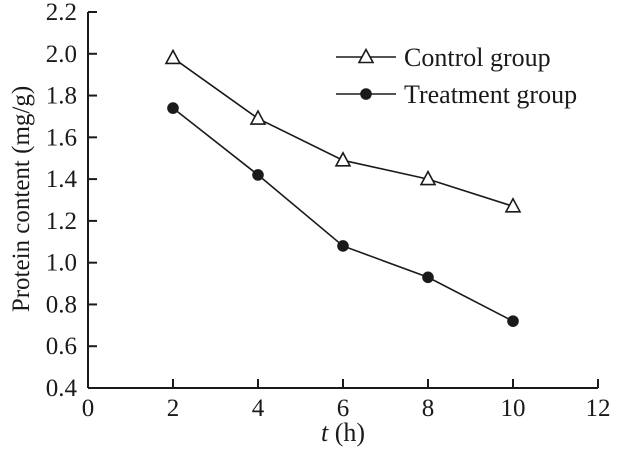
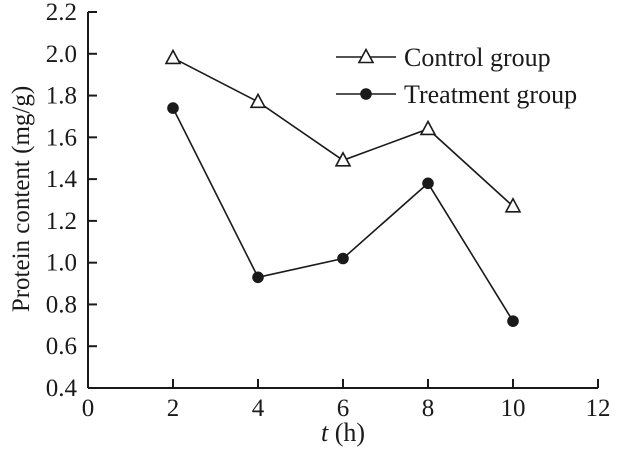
Control group/4: 1.69 -> 1.77
Treatment group/4: 1.42 -> 0.93
Treatment group/6: 1.08 -> 1.02
Control group/8: 1.40 -> 1.64
Treatment group/8: 0.93 -> 1.38
